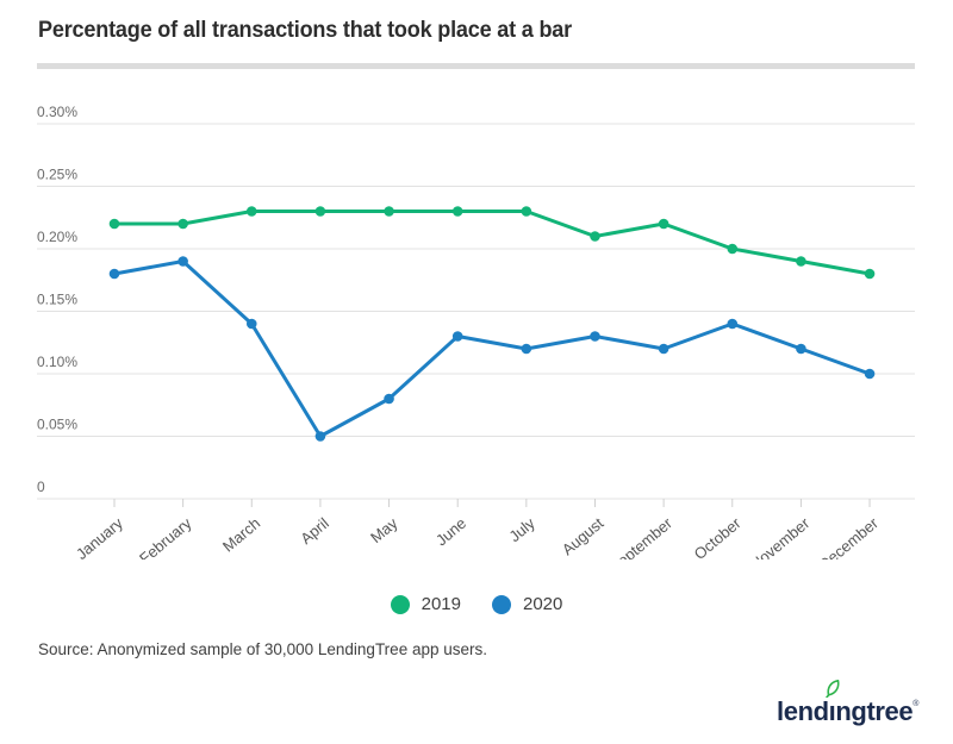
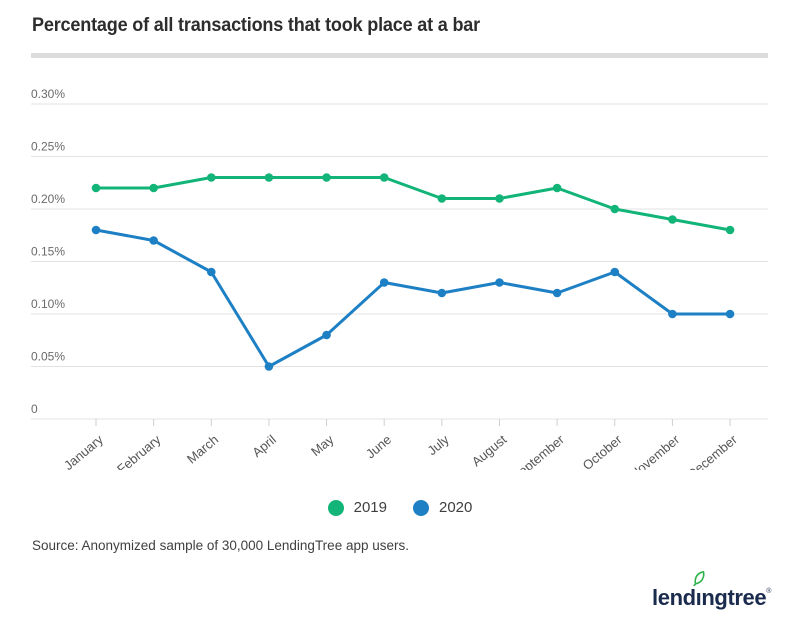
2020/February: 0.19% -> 0.17%
2019/July: 0.23% -> 0.21%
2020/November: 0.12% -> 0.10%
